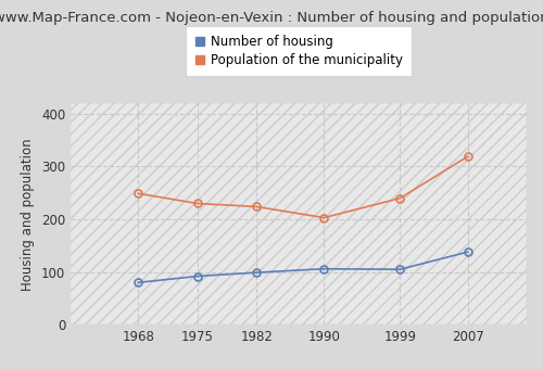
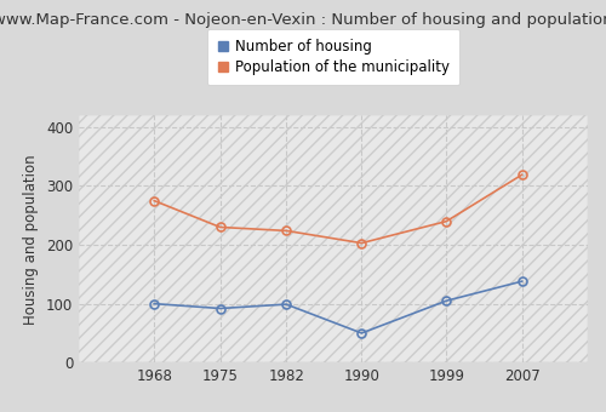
Number of housing/1968: 80 -> 100
Population of the municipality/1968: 249 -> 275
Number of housing/1990: 106 -> 50
